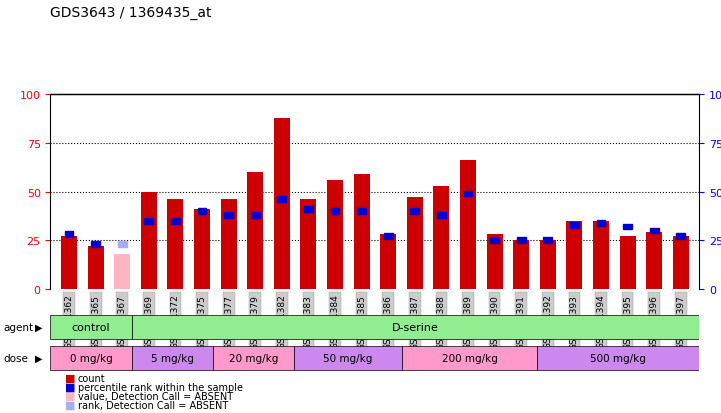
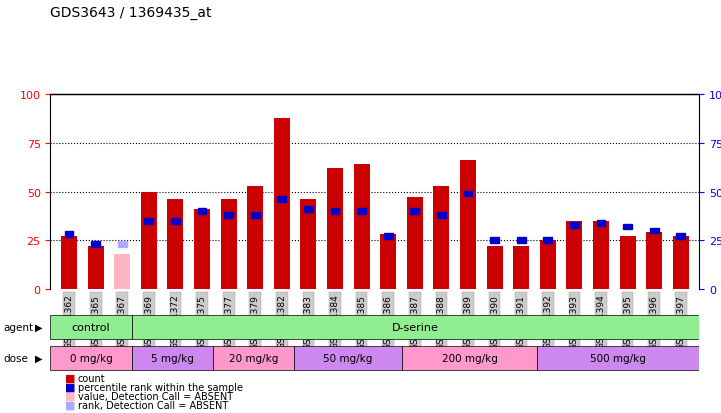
GSM271379: 60 -> 53
GSM271384: 56 -> 62
GSM271385: 59 -> 64
GSM271390: 28 -> 22
GSM271391: 25 -> 22
